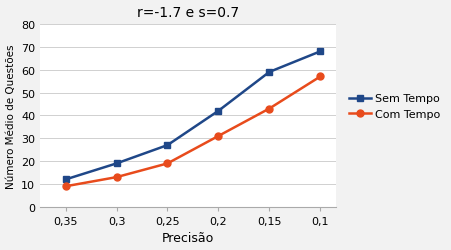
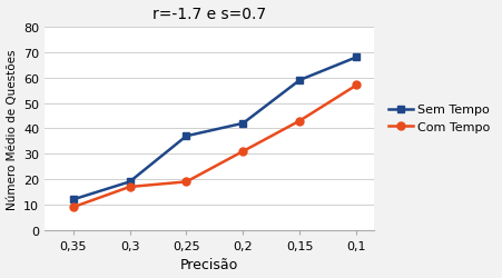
Com Tempo/0,3: 13 -> 17
Sem Tempo/0,25: 27 -> 37
